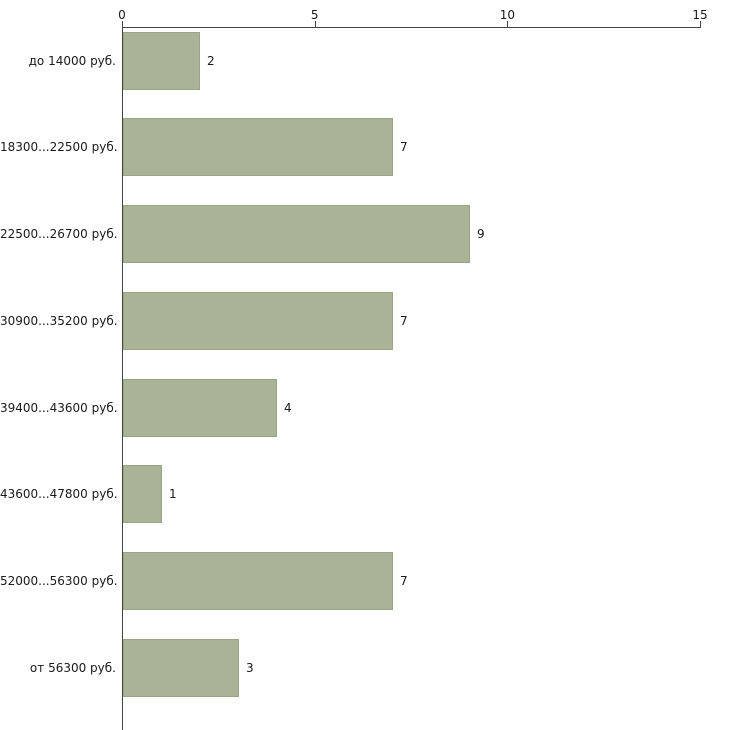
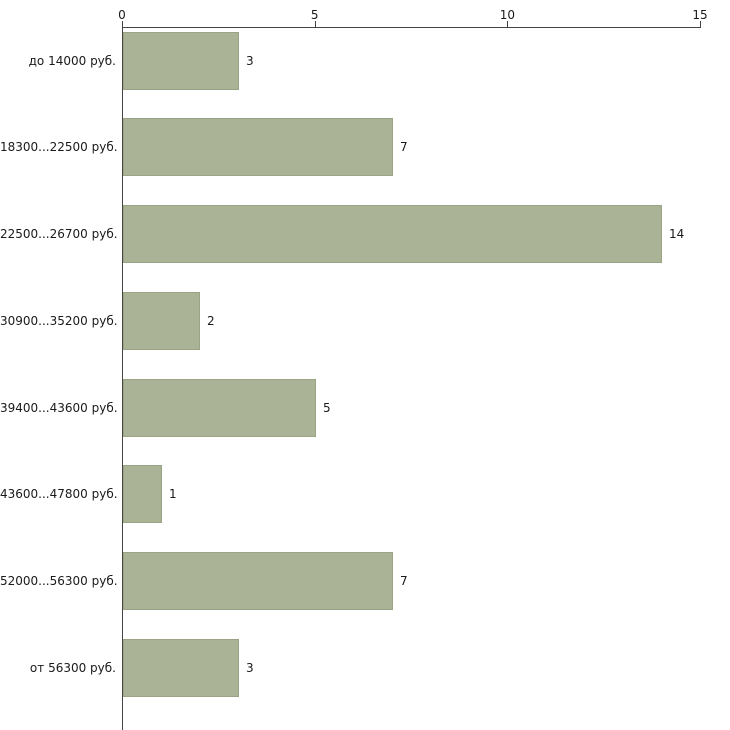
до 14000 руб.: 2 -> 3
22500...26700 руб.: 9 -> 14
30900...35200 руб.: 7 -> 2
39400...43600 руб.: 4 -> 5
